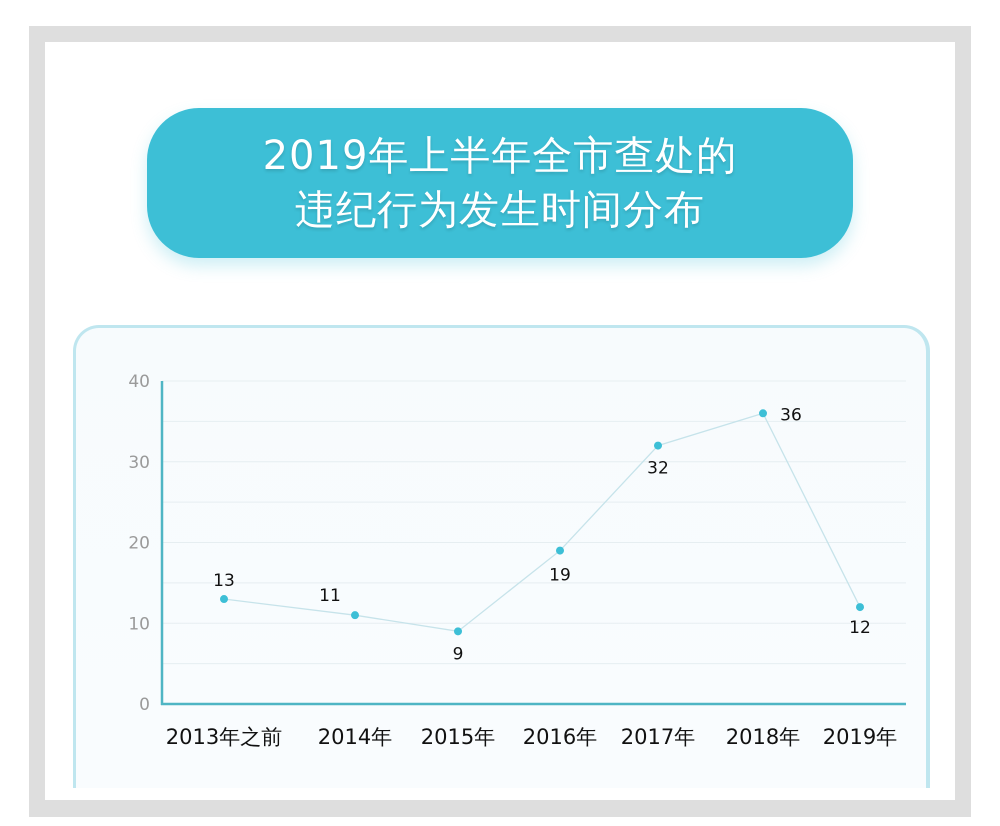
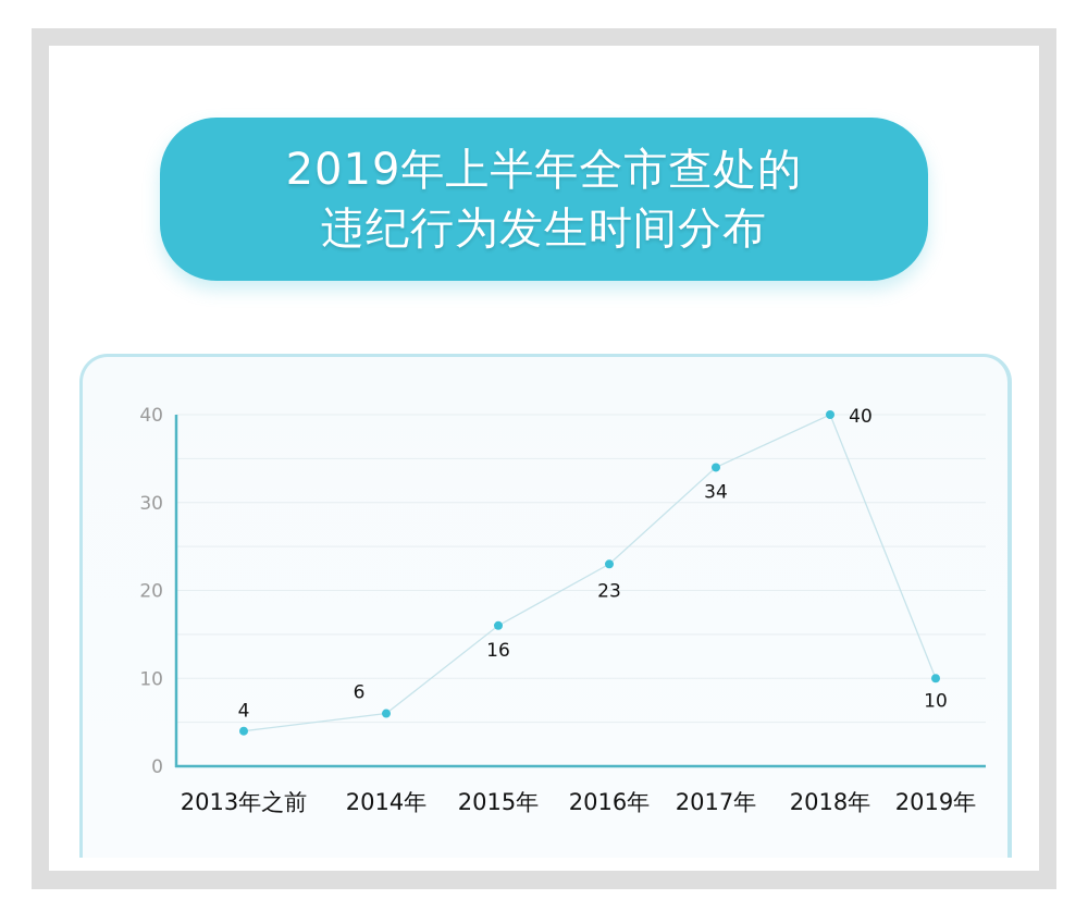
2013年之前: 13 -> 4
2014年: 11 -> 6
2015年: 9 -> 16
2016年: 19 -> 23
2017年: 32 -> 34
2018年: 36 -> 40
2019年: 12 -> 10
